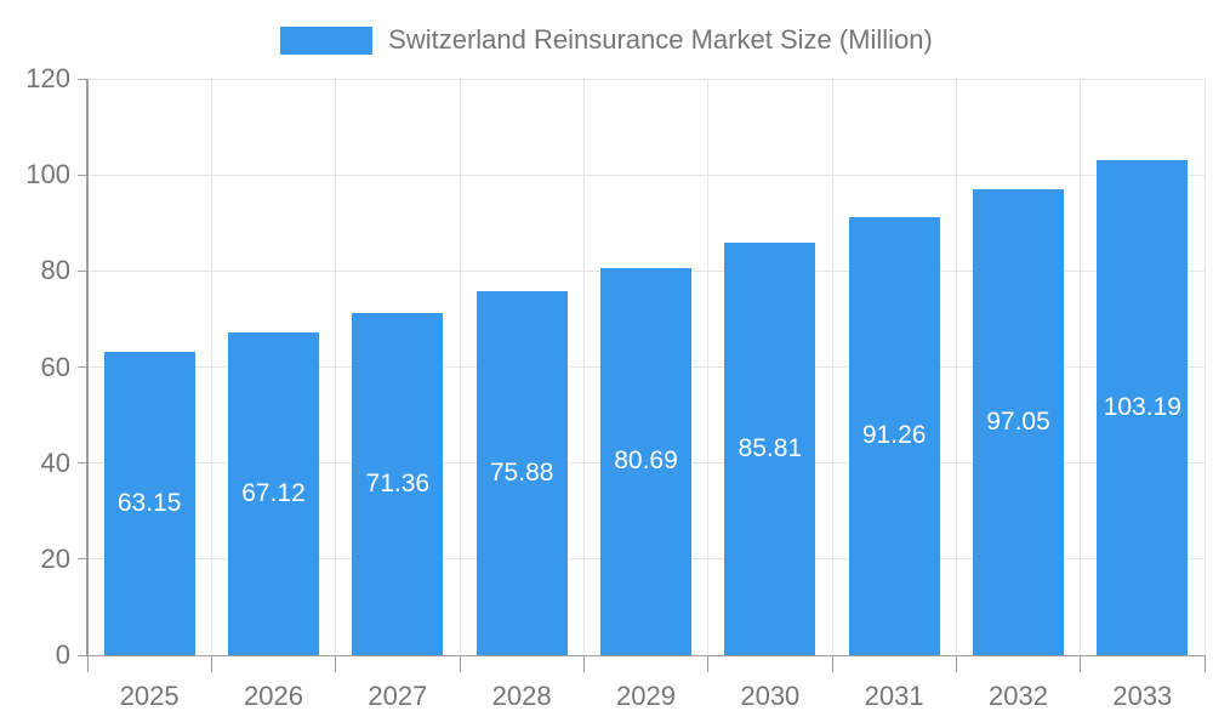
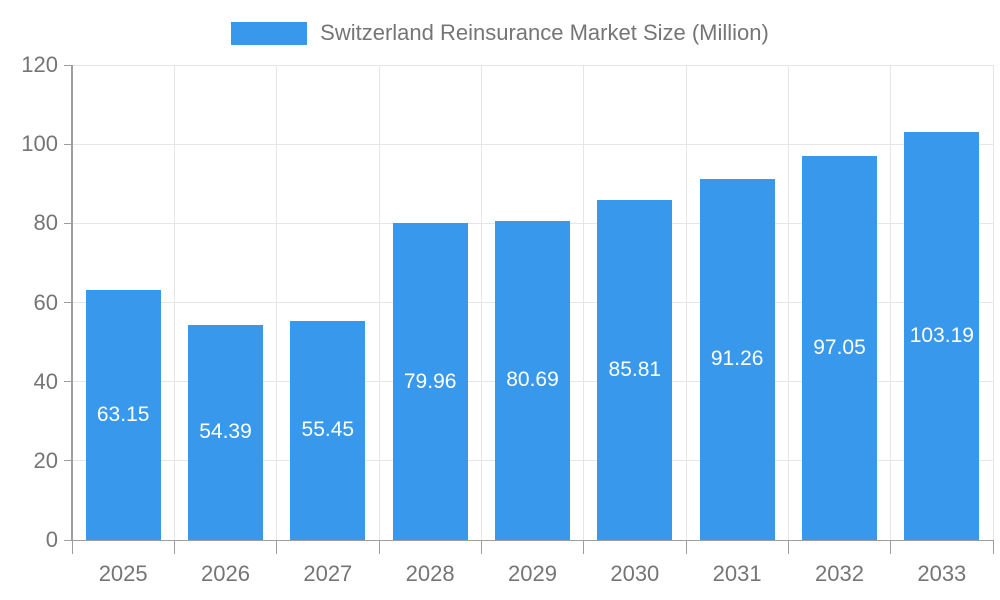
2026: 67.12 -> 54.39
2027: 71.36 -> 55.45
2028: 75.88 -> 79.96
